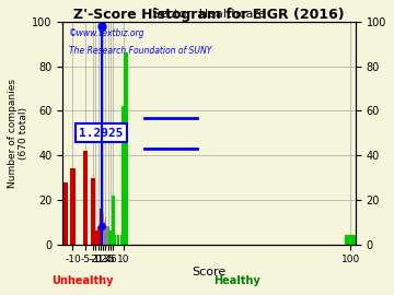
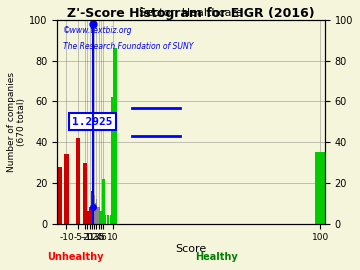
100: 4 -> 35
